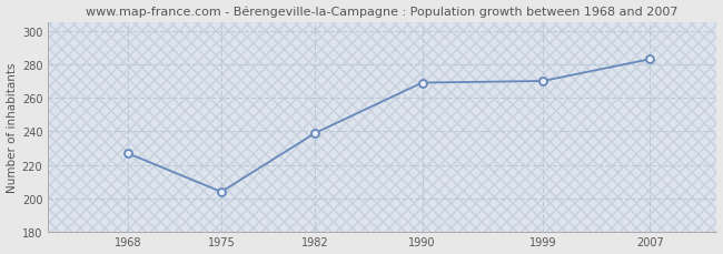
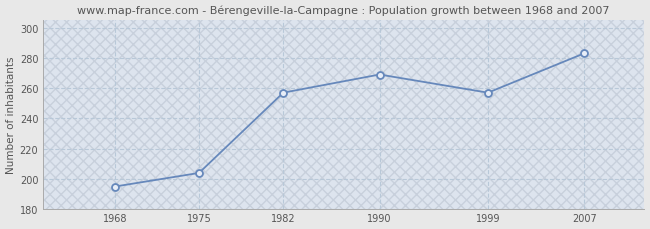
1968: 227 -> 195
1982: 239 -> 257
1999: 270 -> 257
